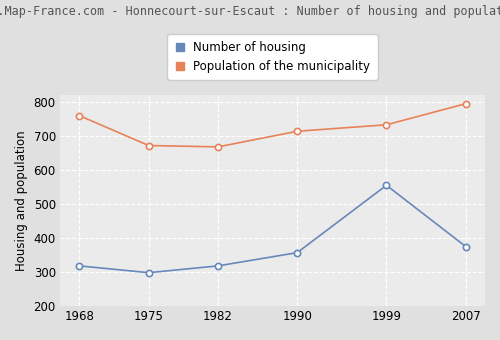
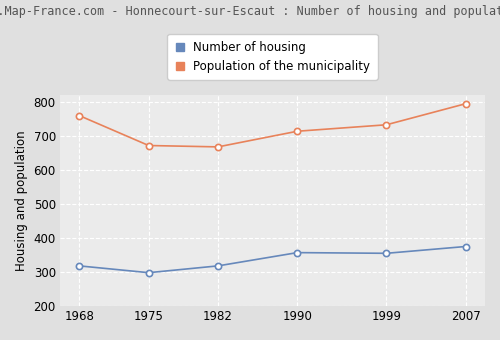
Number of housing/1999: 555 -> 355
